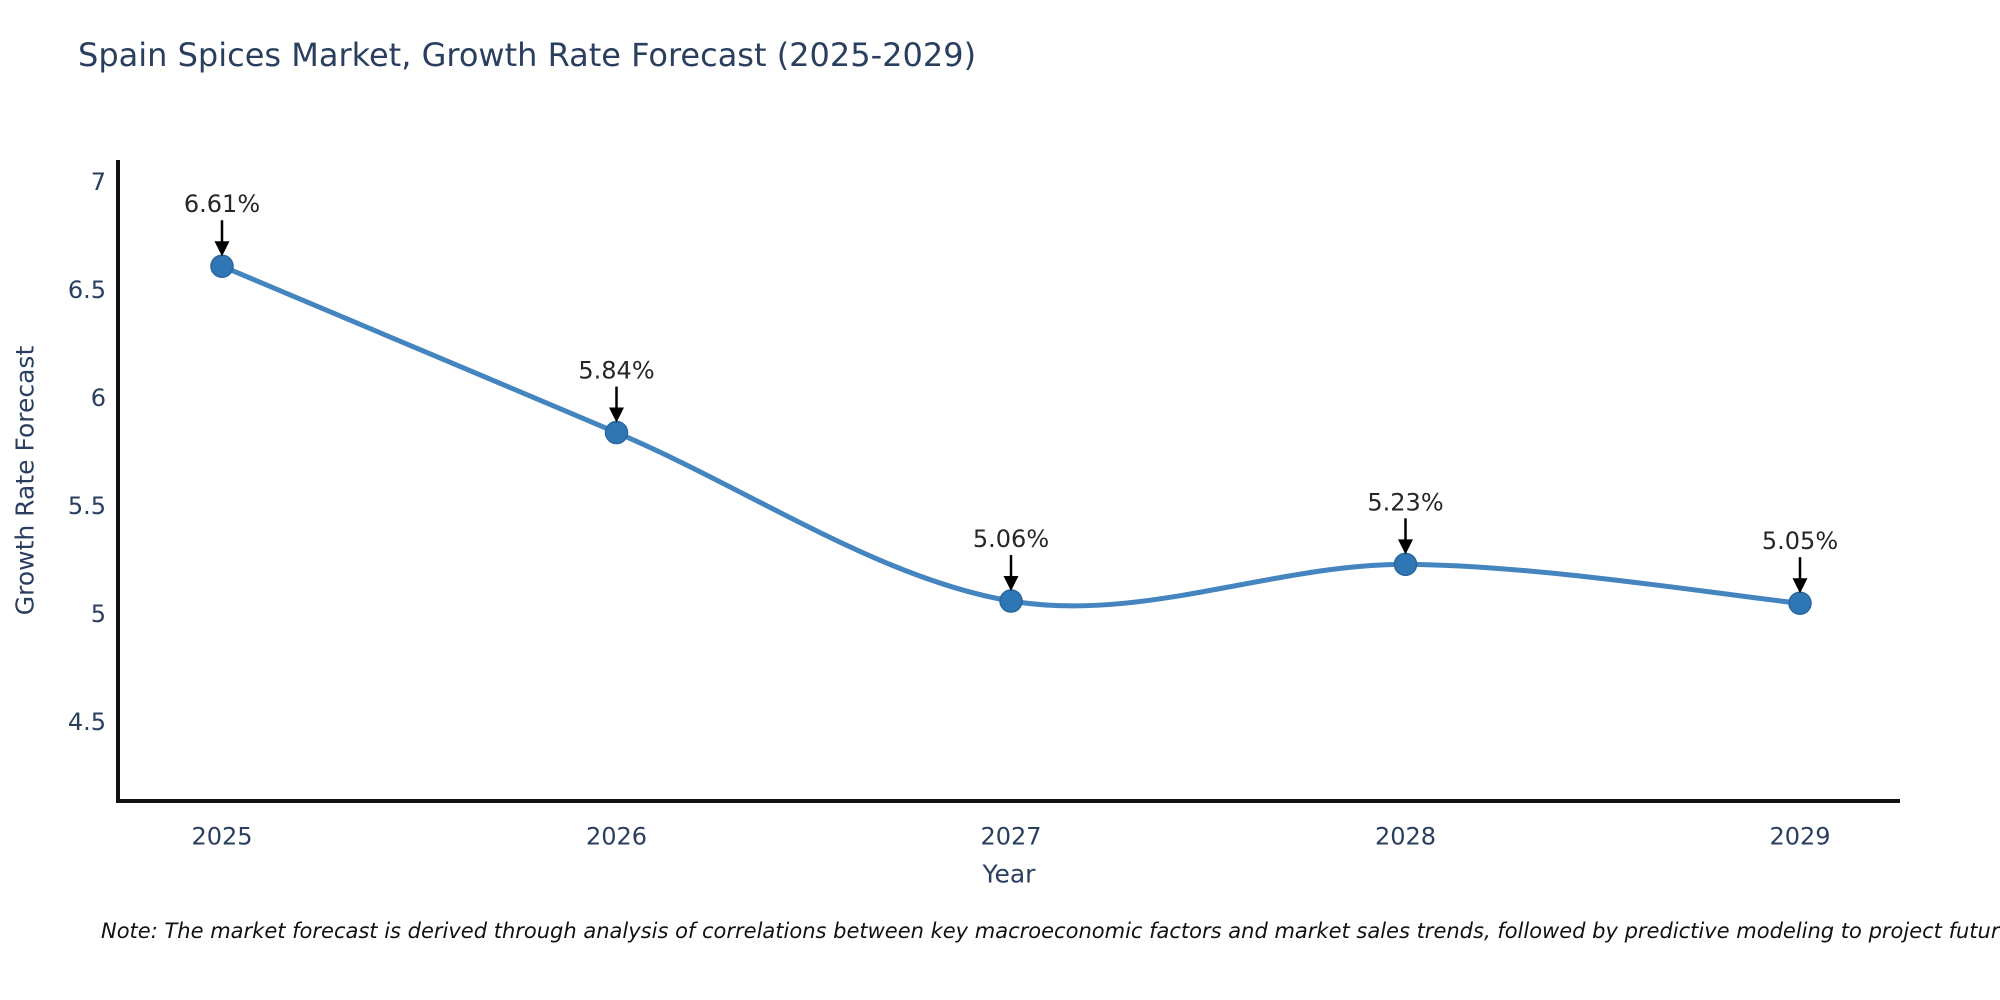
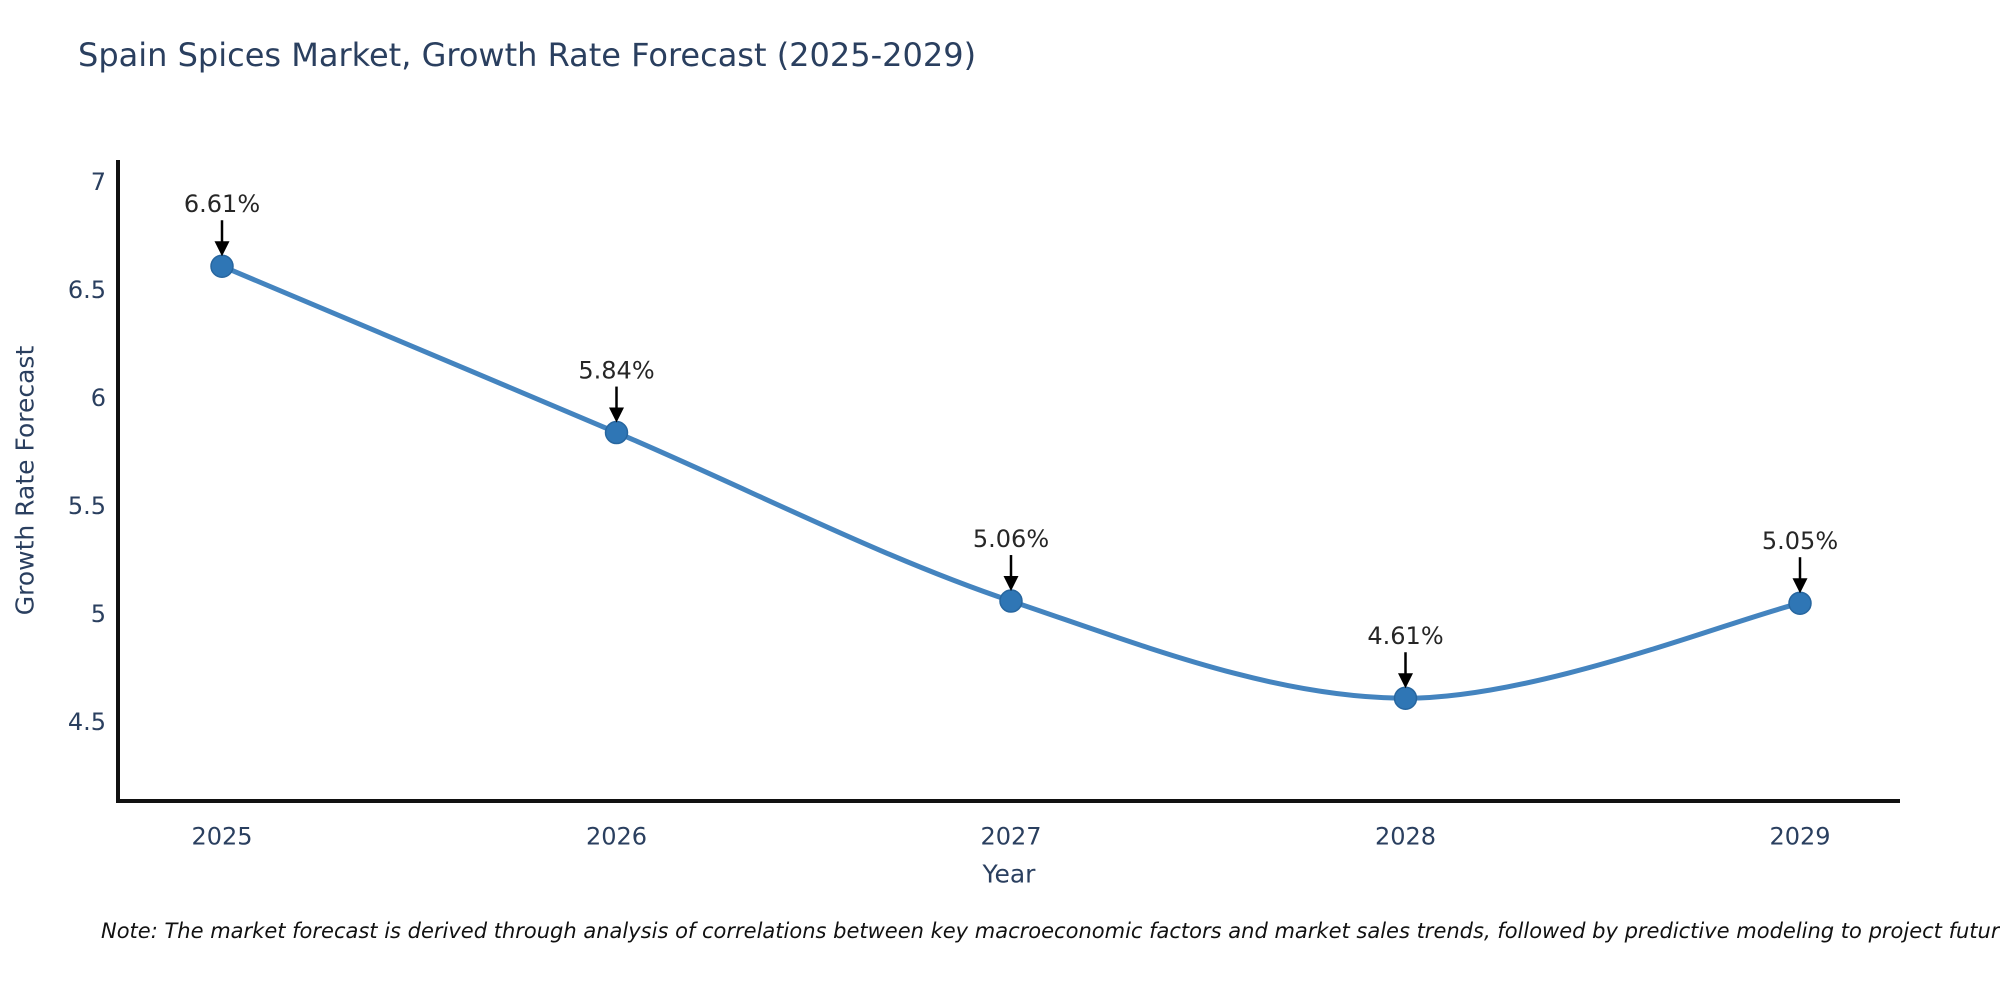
2028: 5.23% -> 4.61%
